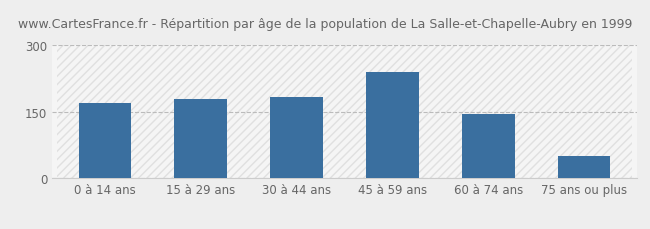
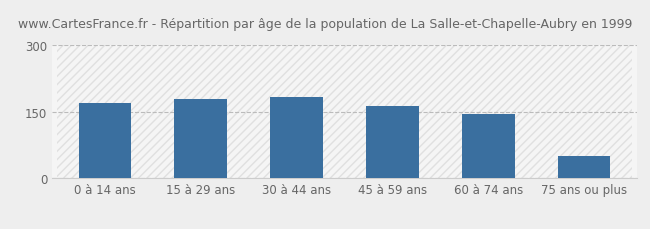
45 à 59 ans: 240 -> 163
